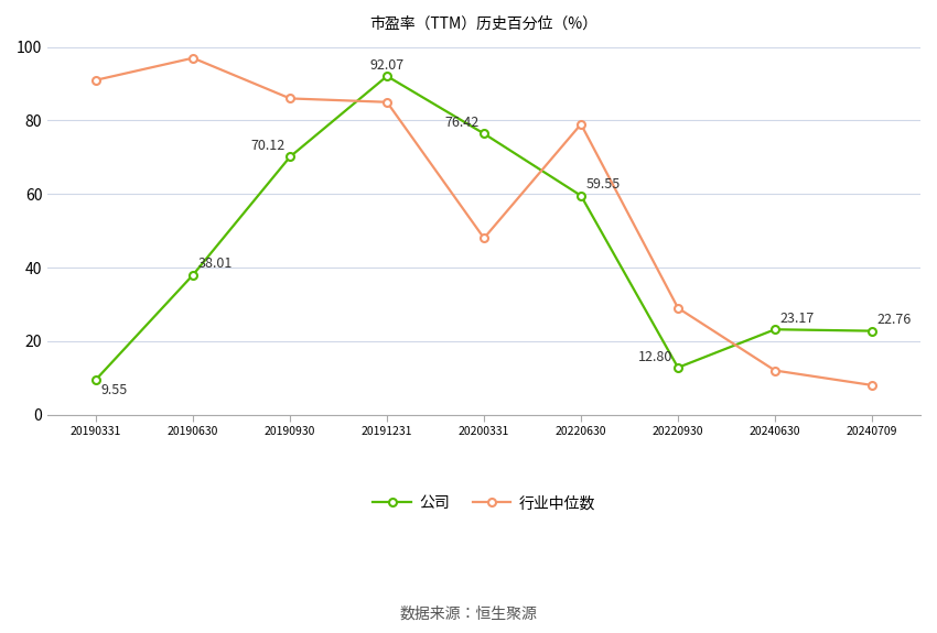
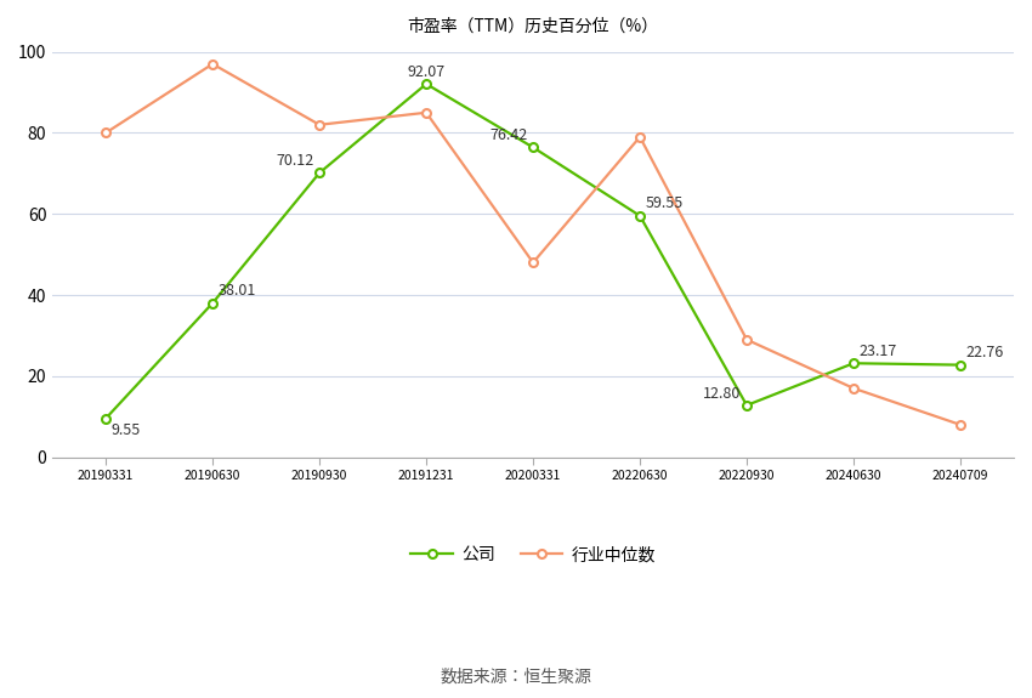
行业中位数/20190331: 91 -> 80
行业中位数/20190930: 86 -> 82
行业中位数/20240630: 12 -> 17
